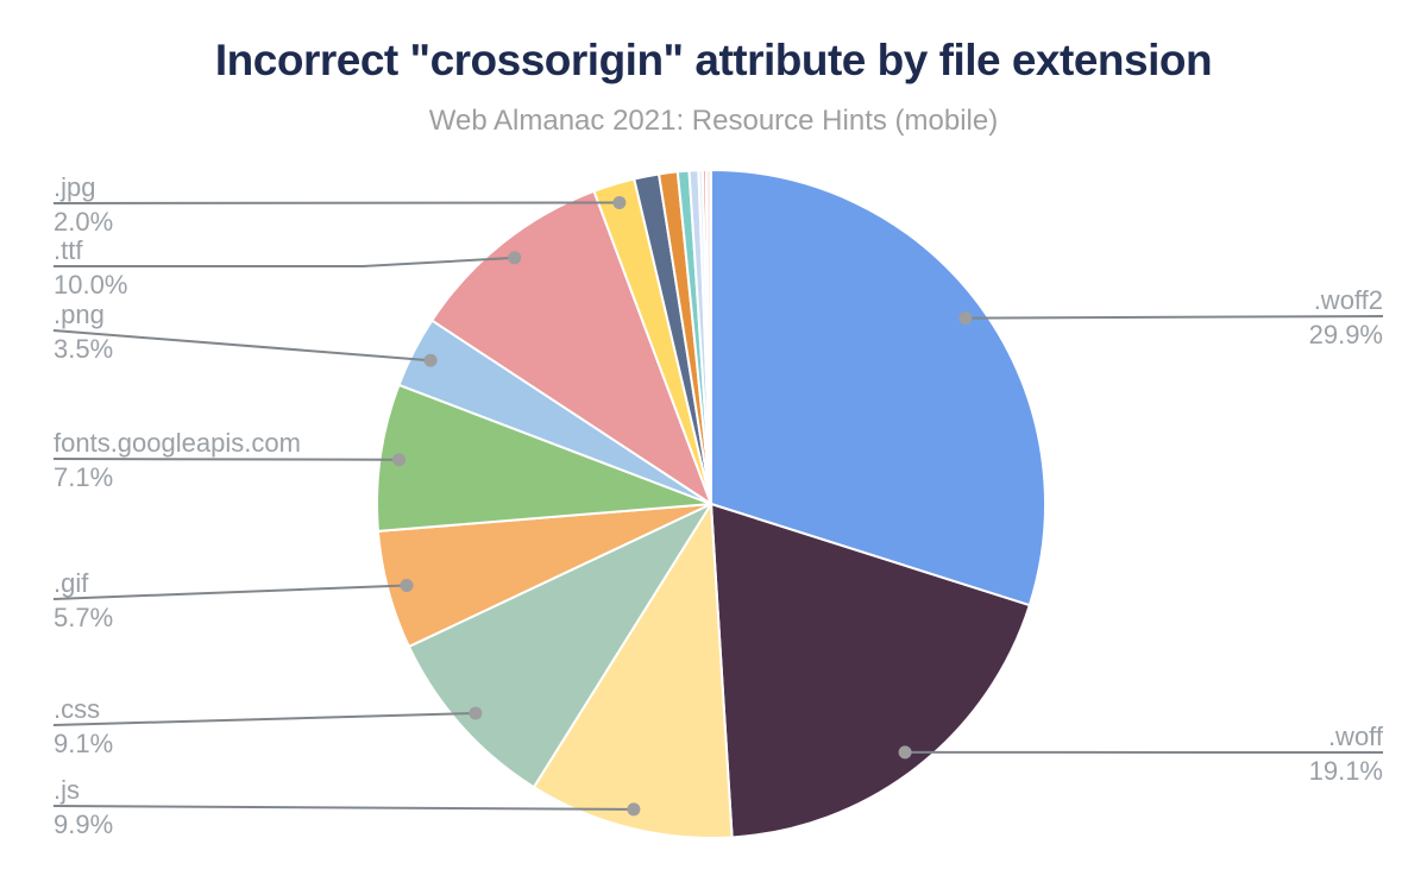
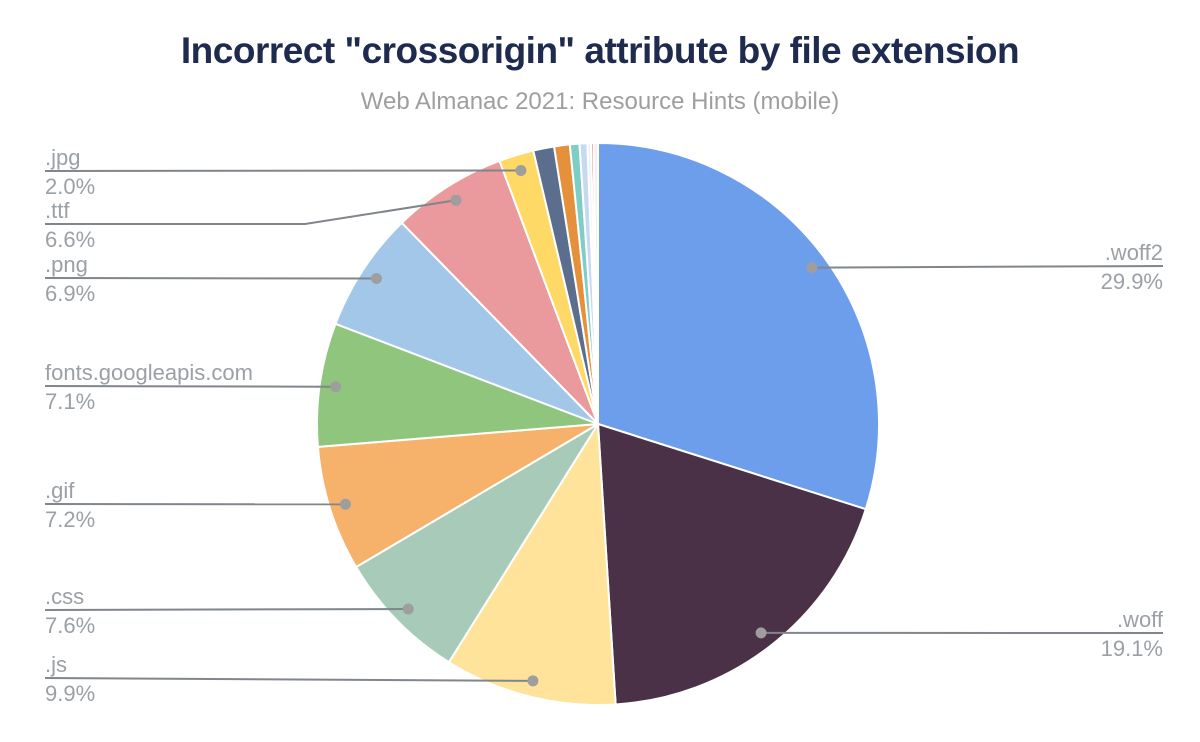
.css: 9.1% -> 7.6%
.gif: 5.7% -> 7.2%
.png: 3.5% -> 6.9%
.ttf: 10.0% -> 6.6%
